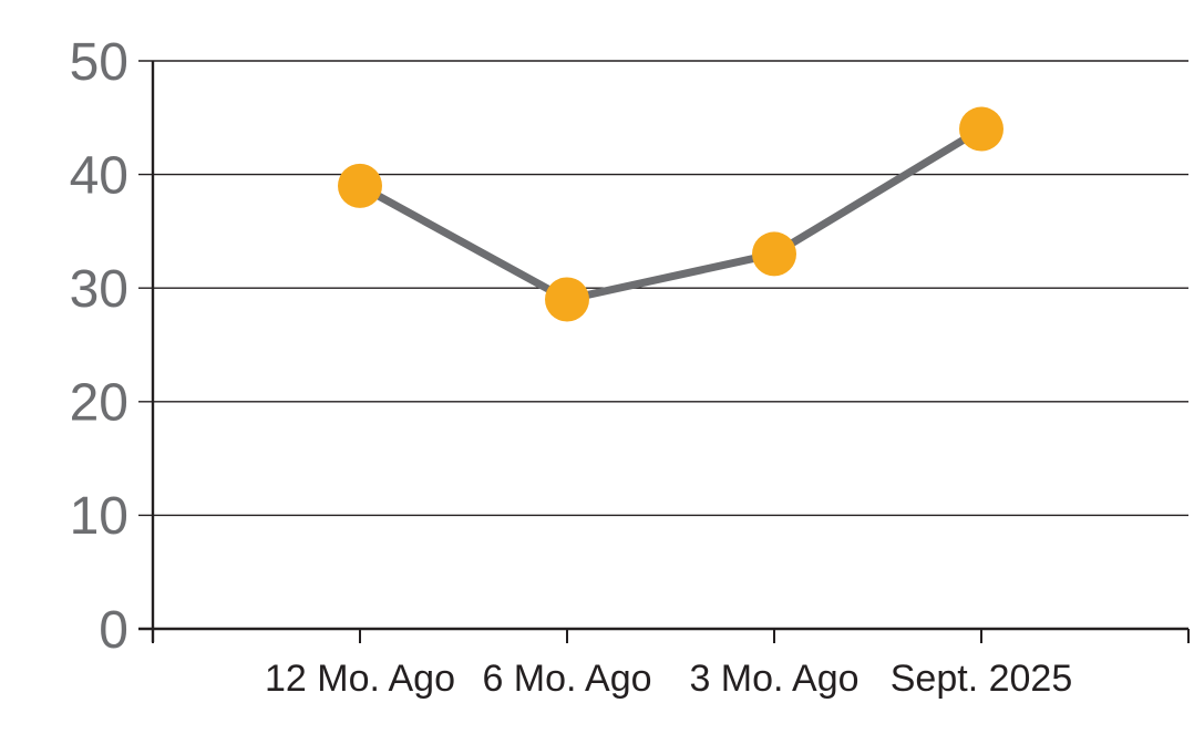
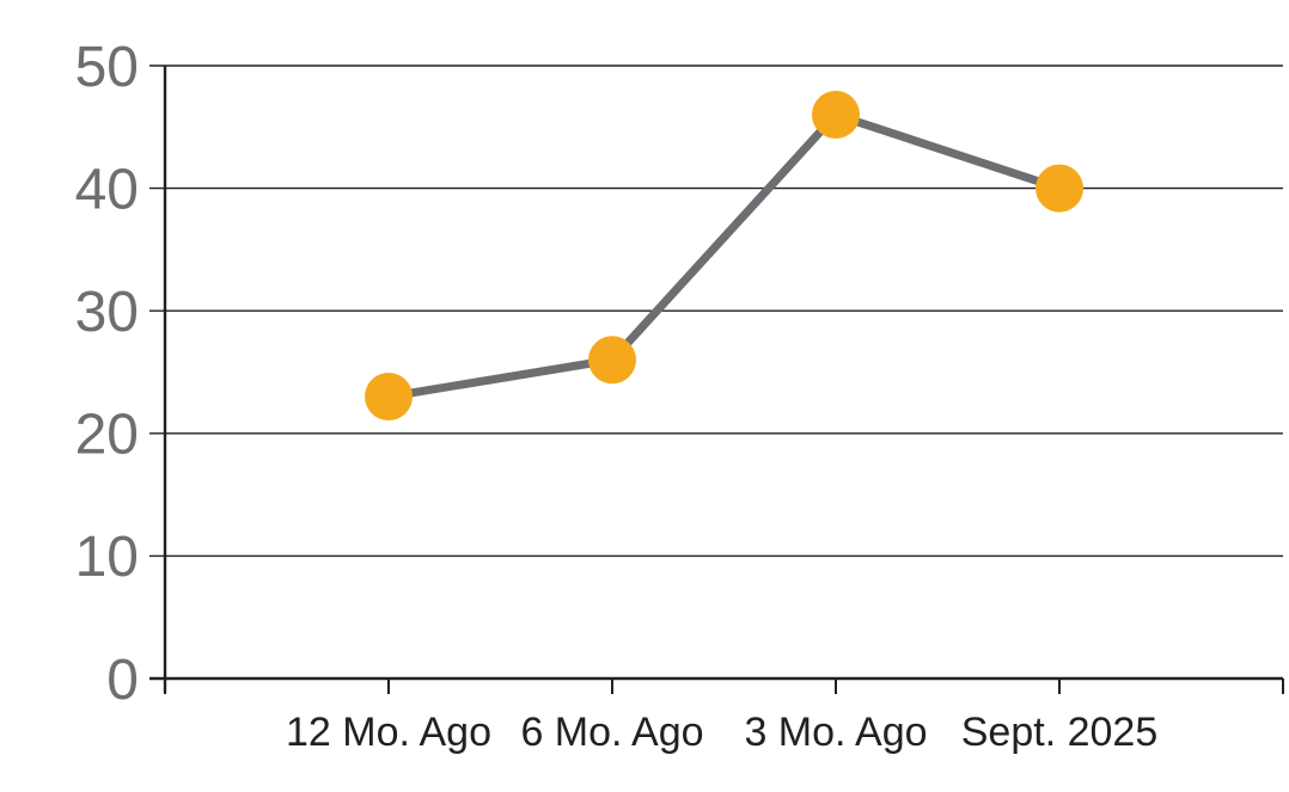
12 Mo. Ago: 39 -> 23
6 Mo. Ago: 29 -> 26
3 Mo. Ago: 33 -> 46
Sept. 2025: 44 -> 40
